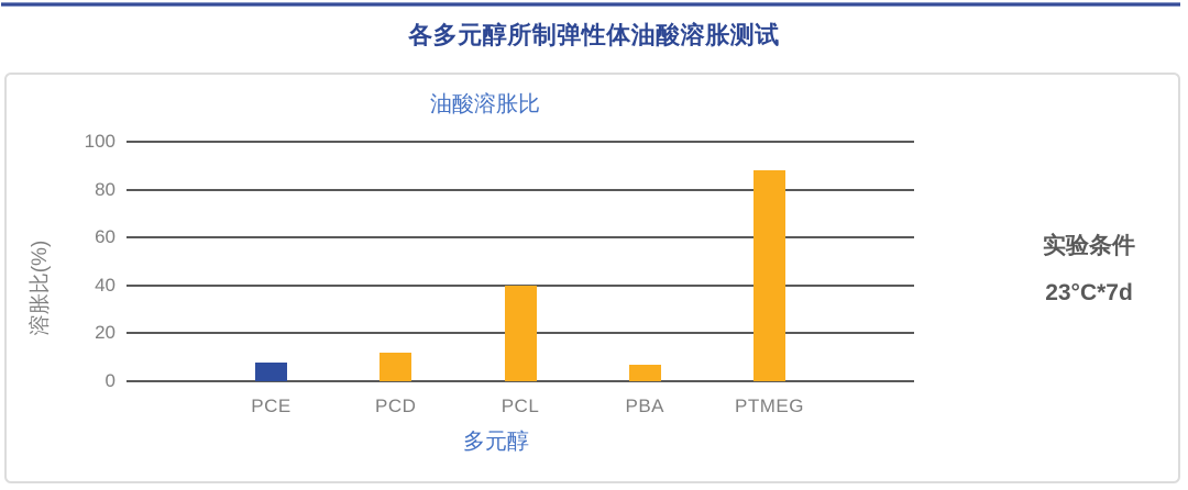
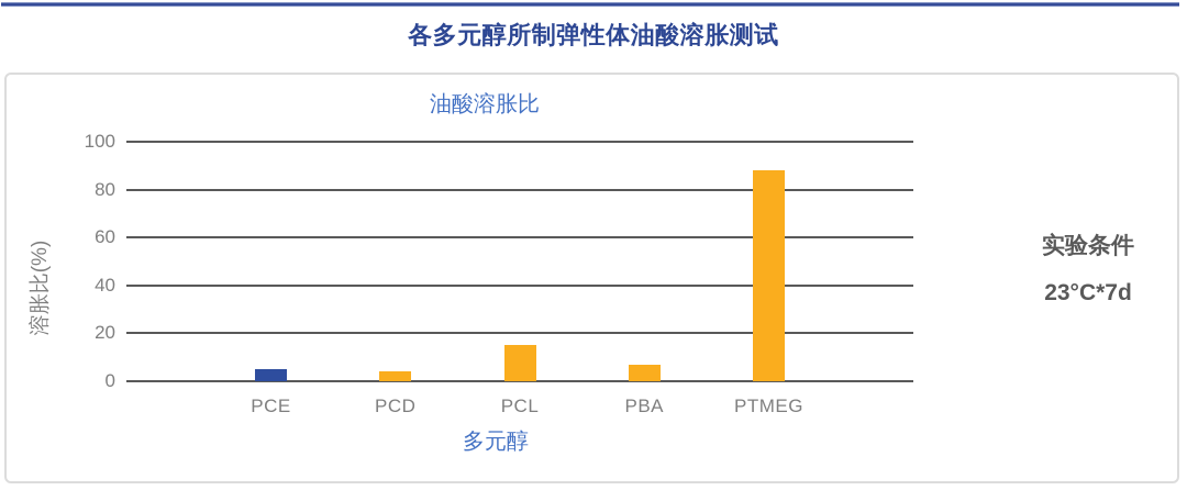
PCE: 8 -> 5
PCD: 12 -> 4
PCL: 40 -> 15
